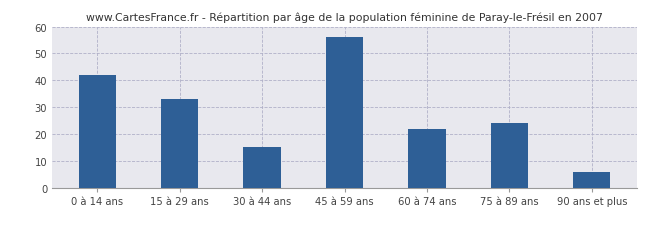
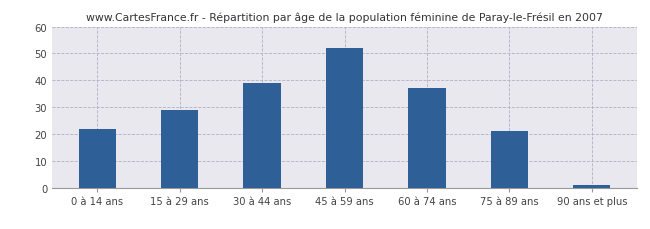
0 à 14 ans: 42 -> 22
15 à 29 ans: 33 -> 29
30 à 44 ans: 15 -> 39
45 à 59 ans: 56 -> 52
60 à 74 ans: 22 -> 37
75 à 89 ans: 24 -> 21
90 ans et plus: 6 -> 1
